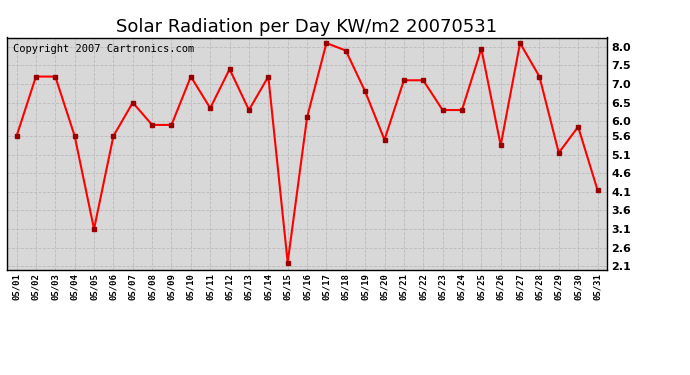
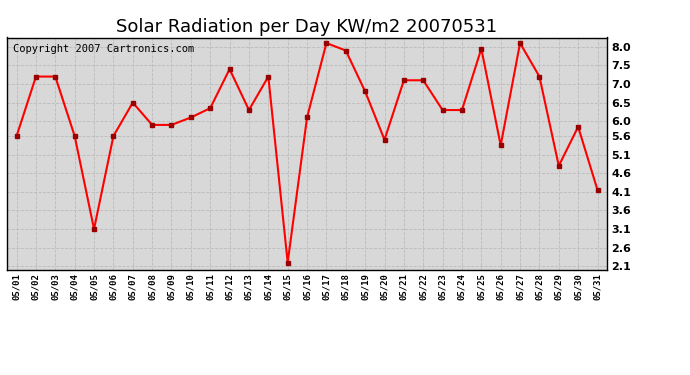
05/10: 7.20 -> 6.10
05/29: 5.15 -> 4.80
